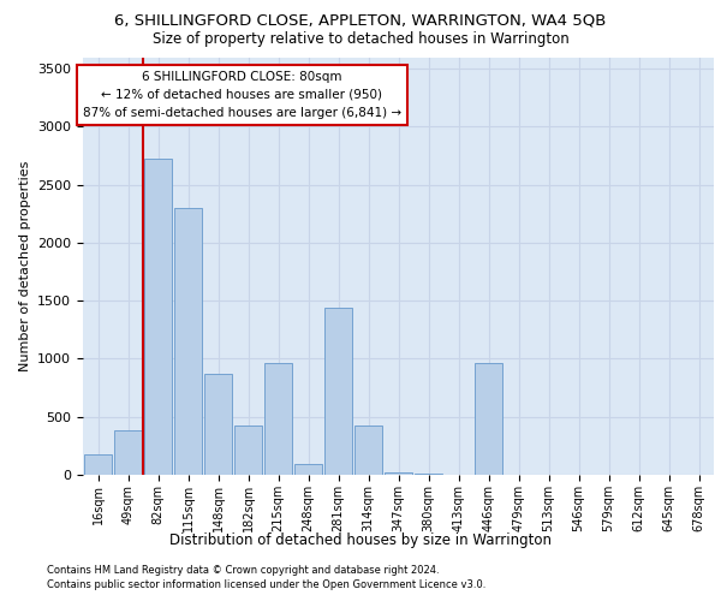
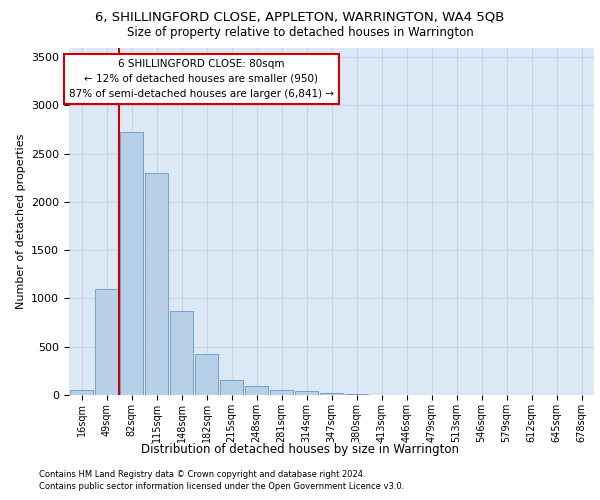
16sqm: 180 -> 50
49sqm: 380 -> 1100
215sqm: 960 -> 160
281sqm: 1440 -> 60
314sqm: 420 -> 40
446sqm: 960 -> 0
